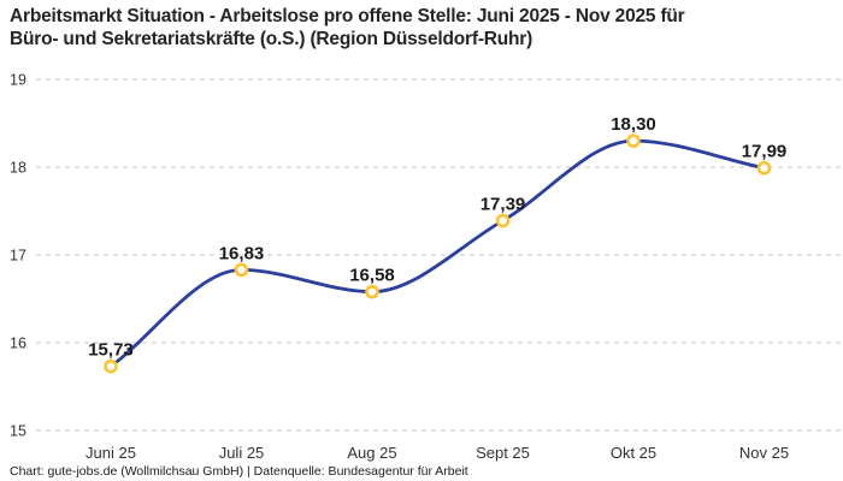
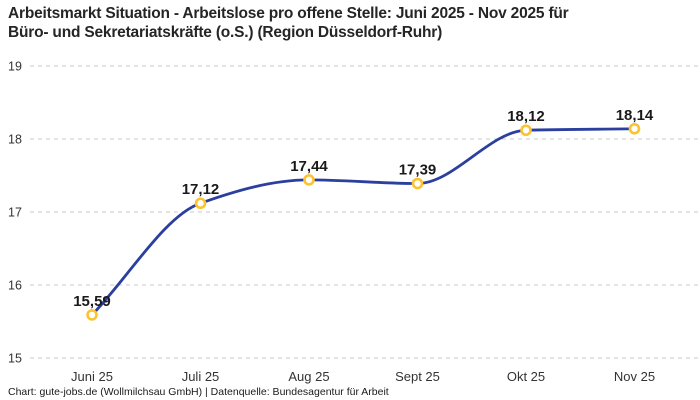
Juni 25: 15,73 -> 15,59
Juli 25: 16,83 -> 17,12
Aug 25: 16,58 -> 17,44
Okt 25: 18,30 -> 18,12
Nov 25: 17,99 -> 18,14
